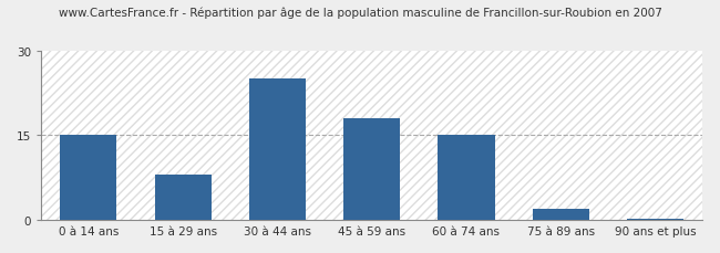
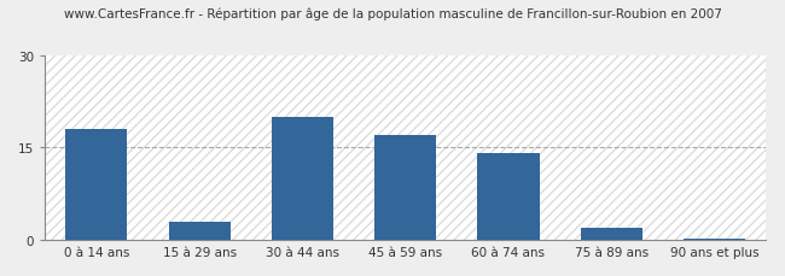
0 à 14 ans: 15.0 -> 18.0
15 à 29 ans: 8.0 -> 3.0
30 à 44 ans: 25.0 -> 20.0
45 à 59 ans: 18.0 -> 17.0
60 à 74 ans: 15.0 -> 14.0
